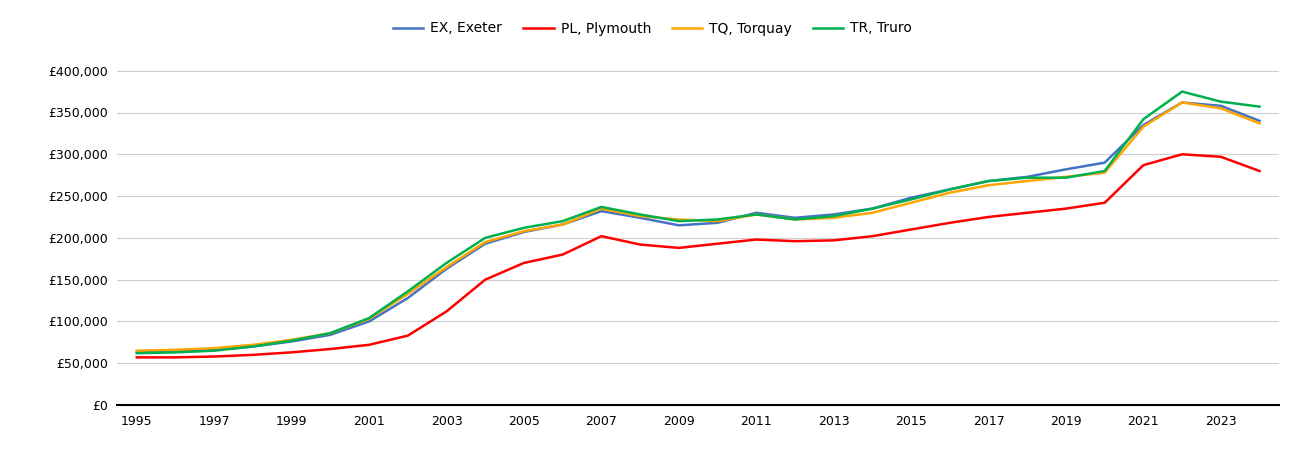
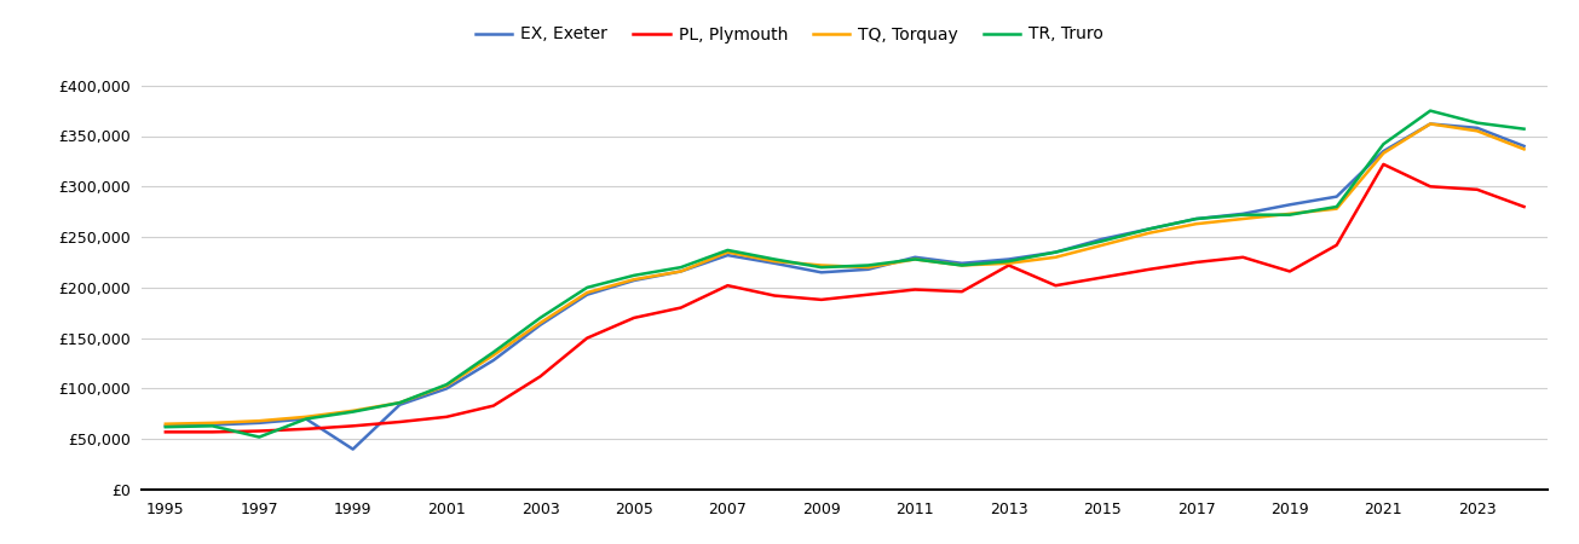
TR, Truro/1997: £65,000 -> £52,000
EX, Exeter/1999: £76,000 -> £40,000
PL, Plymouth/2013: £197,000 -> £222,000
PL, Plymouth/2019: £235,000 -> £216,000
PL, Plymouth/2021: £287,000 -> £322,000
